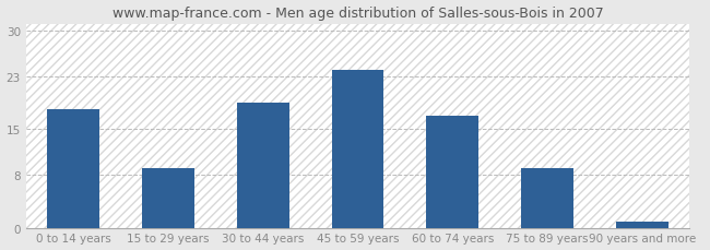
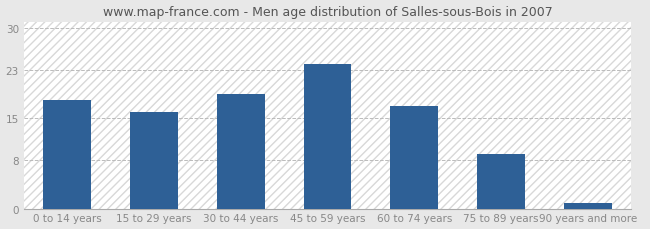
15 to 29 years: 9 -> 16
